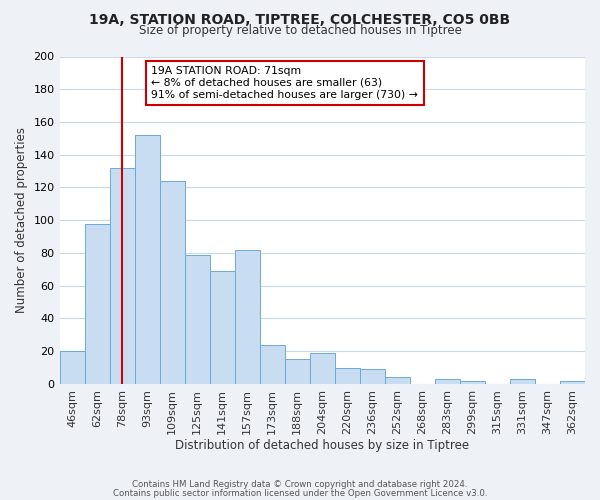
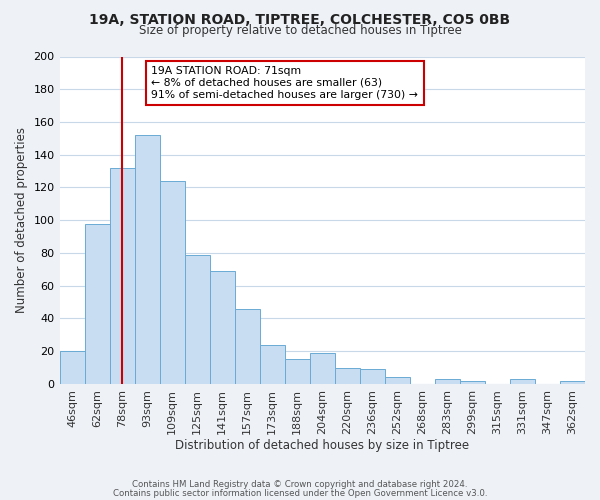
157sqm: 82 -> 46
